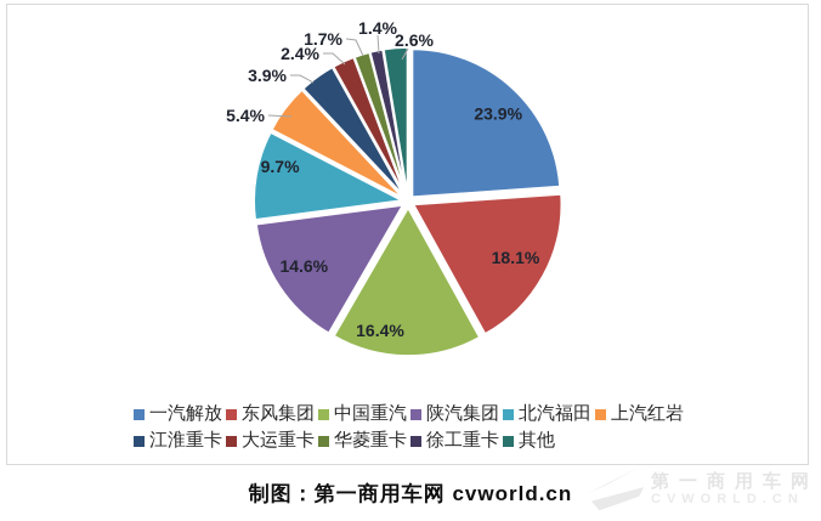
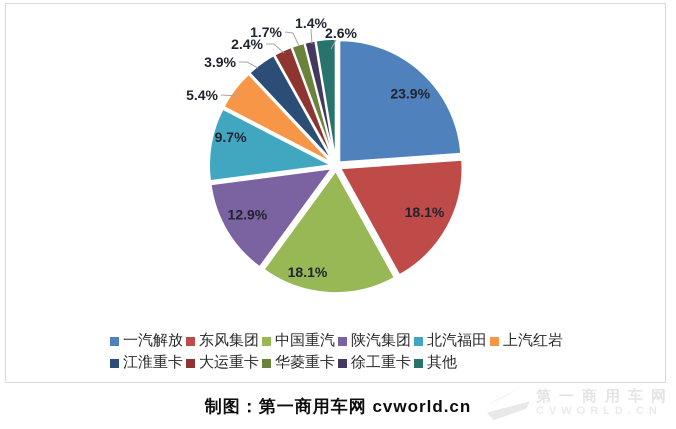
中国重汽: 16.4% -> 18.1%
陕汽集团: 14.6% -> 12.9%
